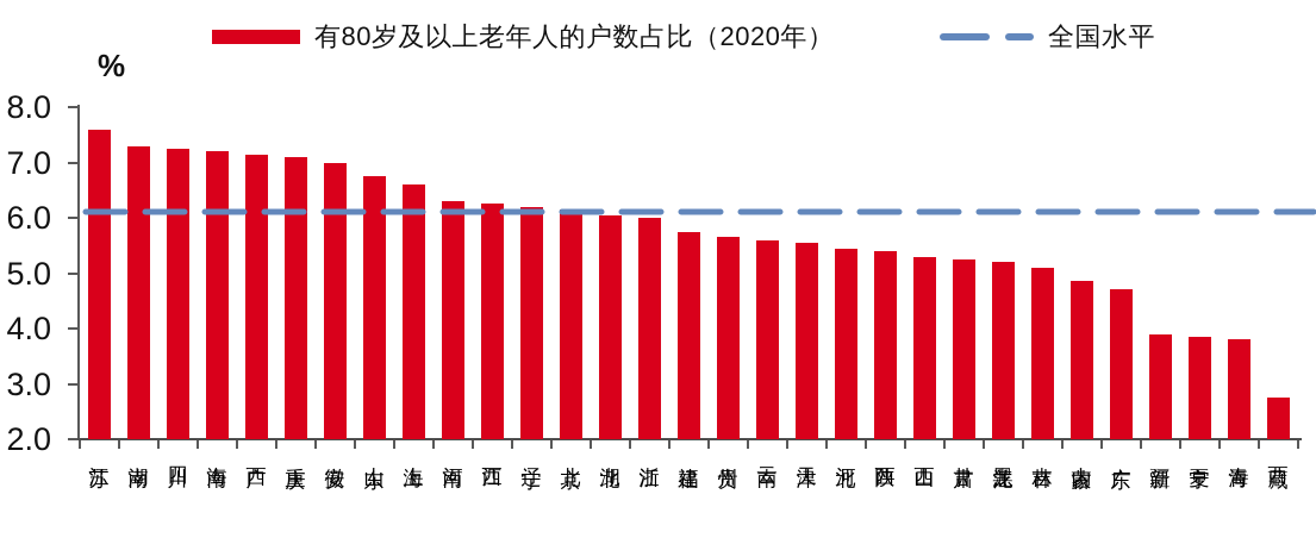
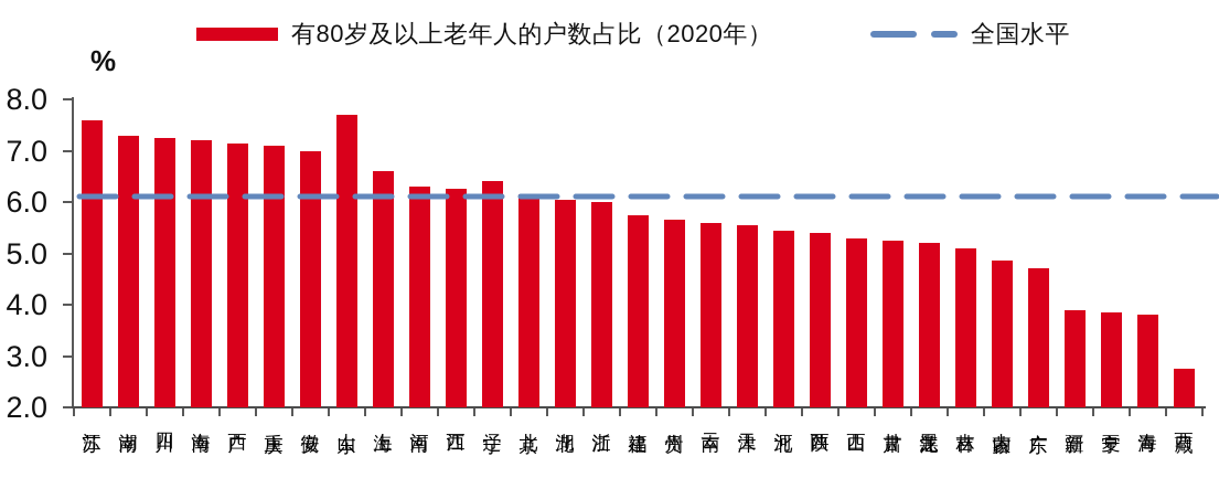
山东: 6.8 -> 7.7
辽宁: 6.2 -> 6.4
